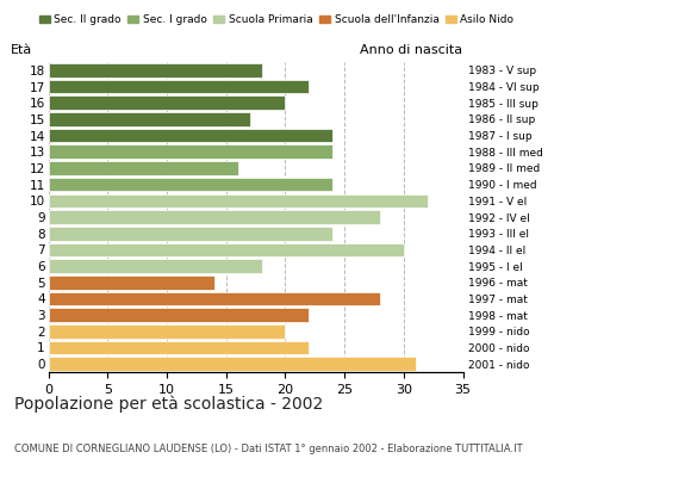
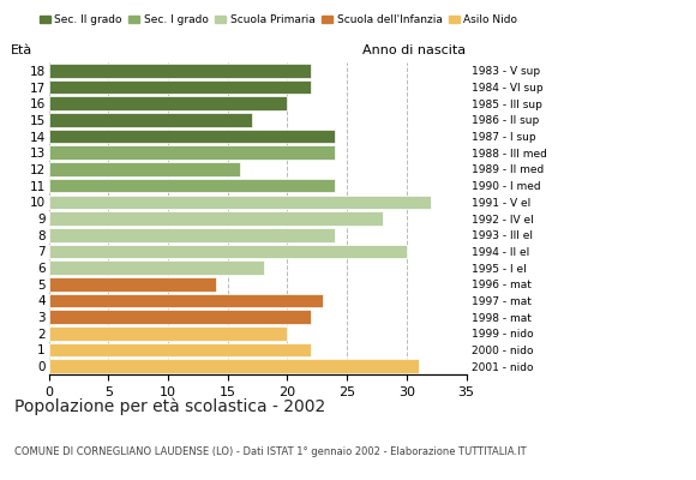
18: 18 -> 22
4: 28 -> 23
